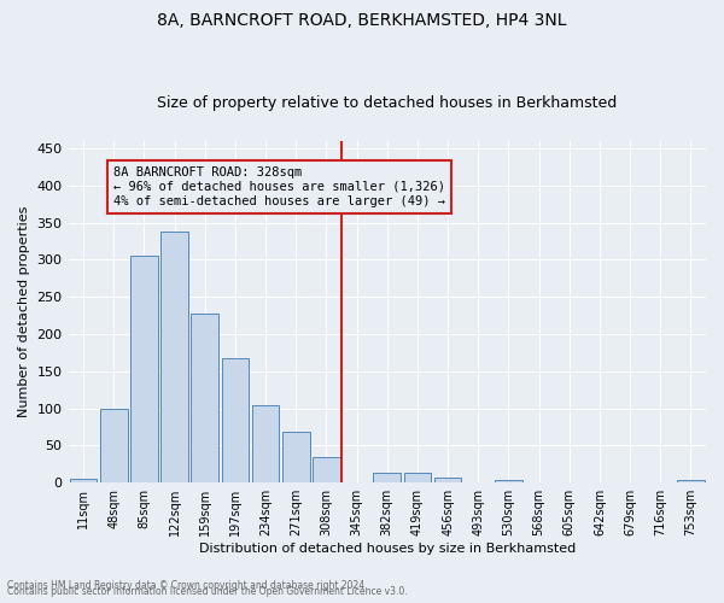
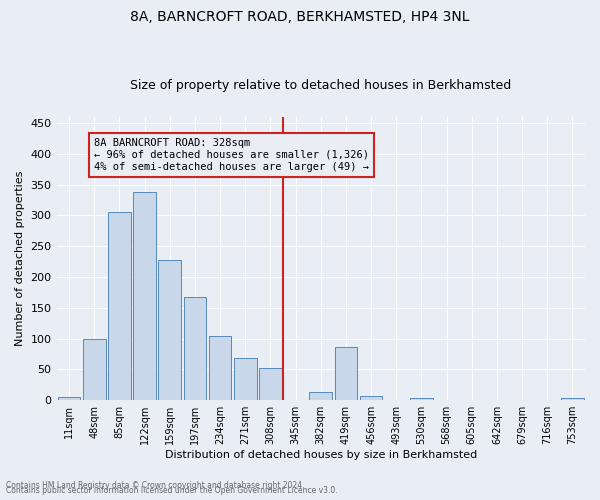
308sqm: 34 -> 52
419sqm: 13 -> 86
